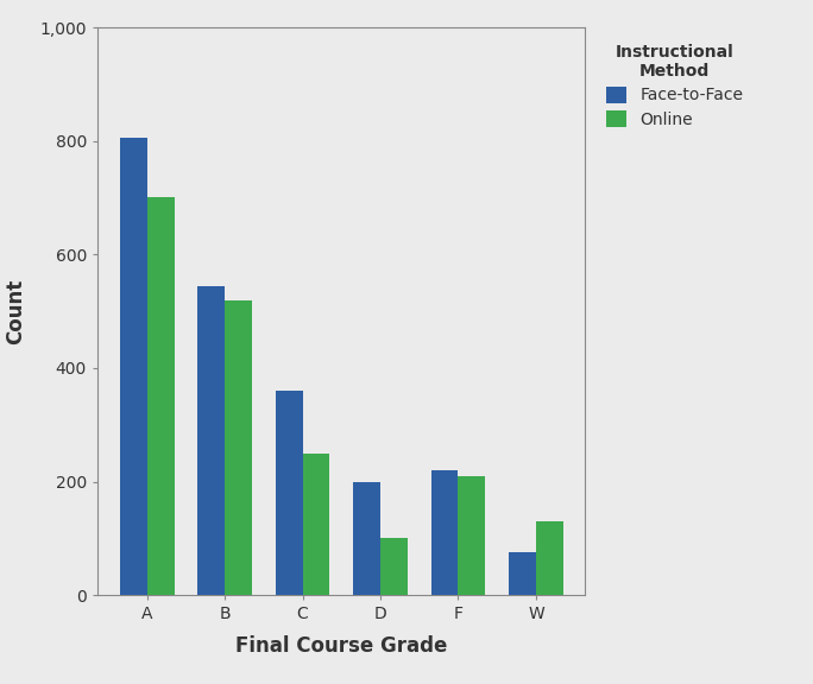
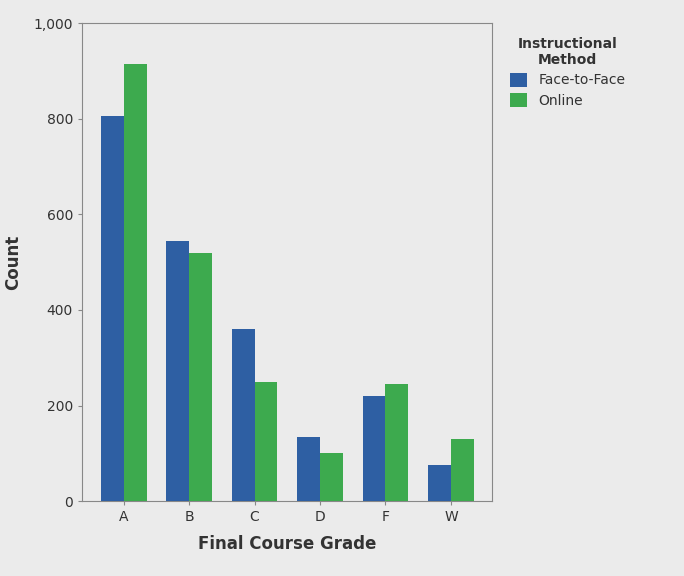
Online/A: 700 -> 915
Face-to-Face/D: 200 -> 135
Online/F: 210 -> 245
